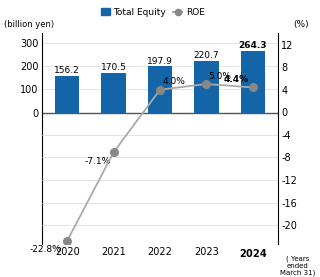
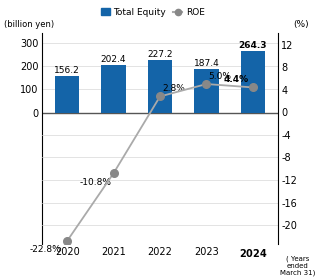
Total Equity/2021: 170.5 -> 202.4
ROE/2021: -7.1% -> -10.8%
Total Equity/2022: 197.9 -> 227.2
ROE/2022: 4.0% -> 2.8%
Total Equity/2023: 220.7 -> 187.4
